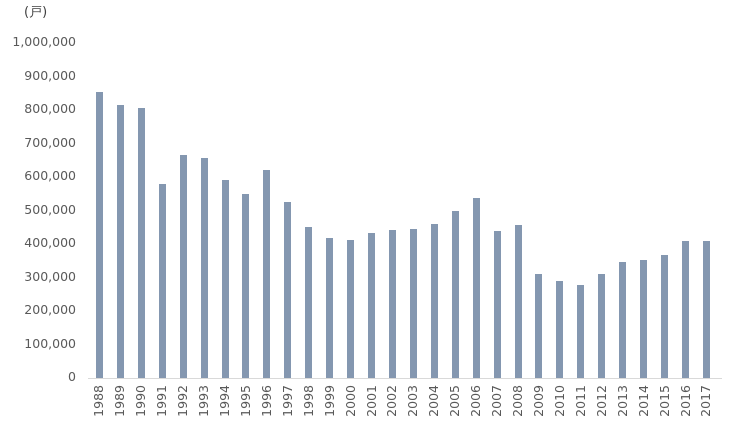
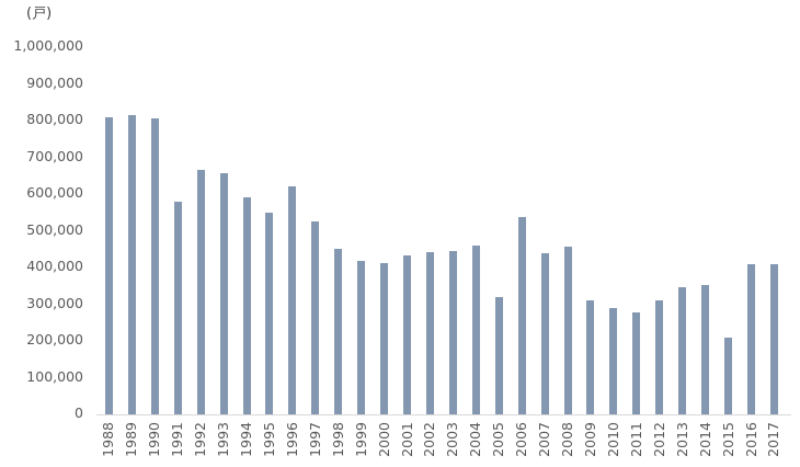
1988: 860000 -> 810000
2005: 500000 -> 320000
2015: 370000 -> 210000
